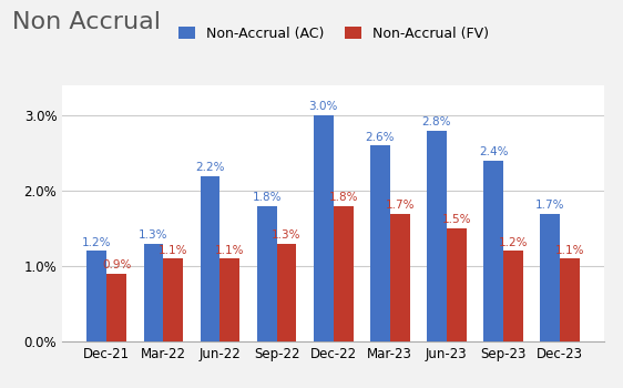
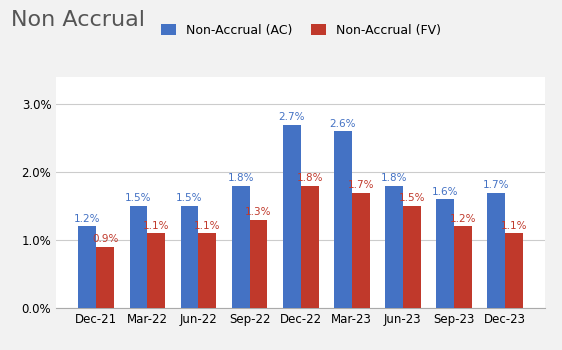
Non-Accrual (AC)/Mar-22: 1.3% -> 1.5%
Non-Accrual (AC)/Jun-22: 2.2% -> 1.5%
Non-Accrual (AC)/Dec-22: 3.0% -> 2.7%
Non-Accrual (AC)/Jun-23: 2.8% -> 1.8%
Non-Accrual (AC)/Sep-23: 2.4% -> 1.6%
